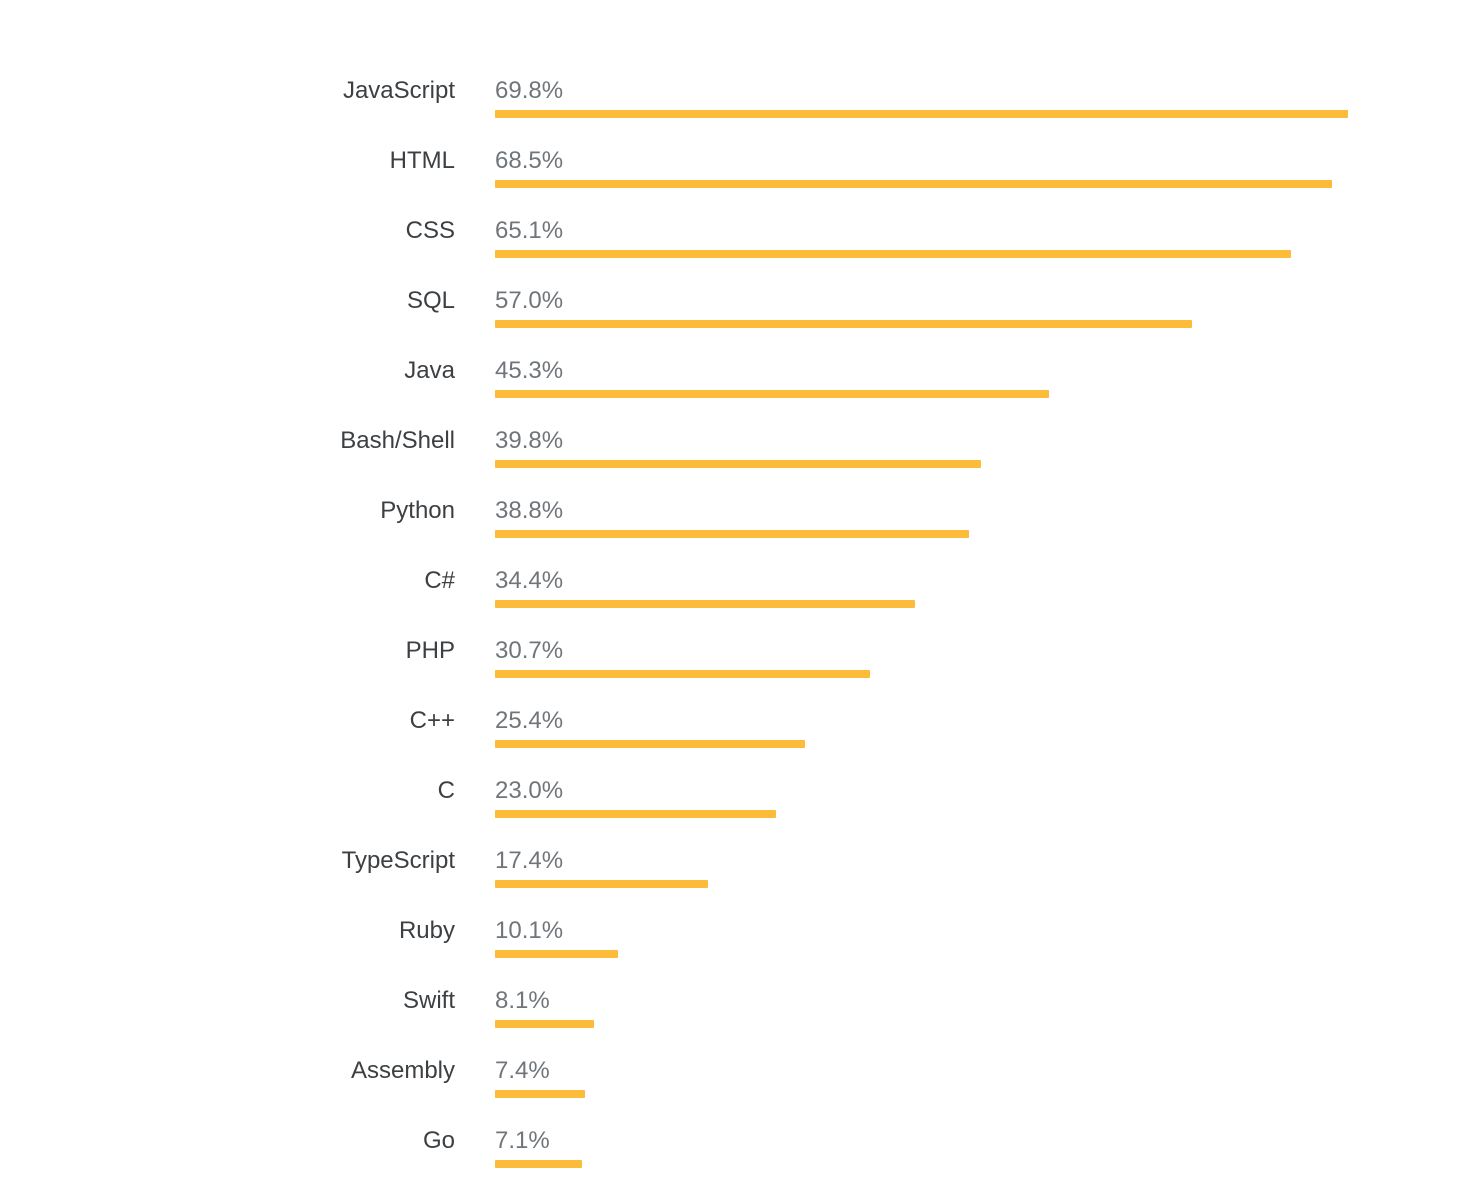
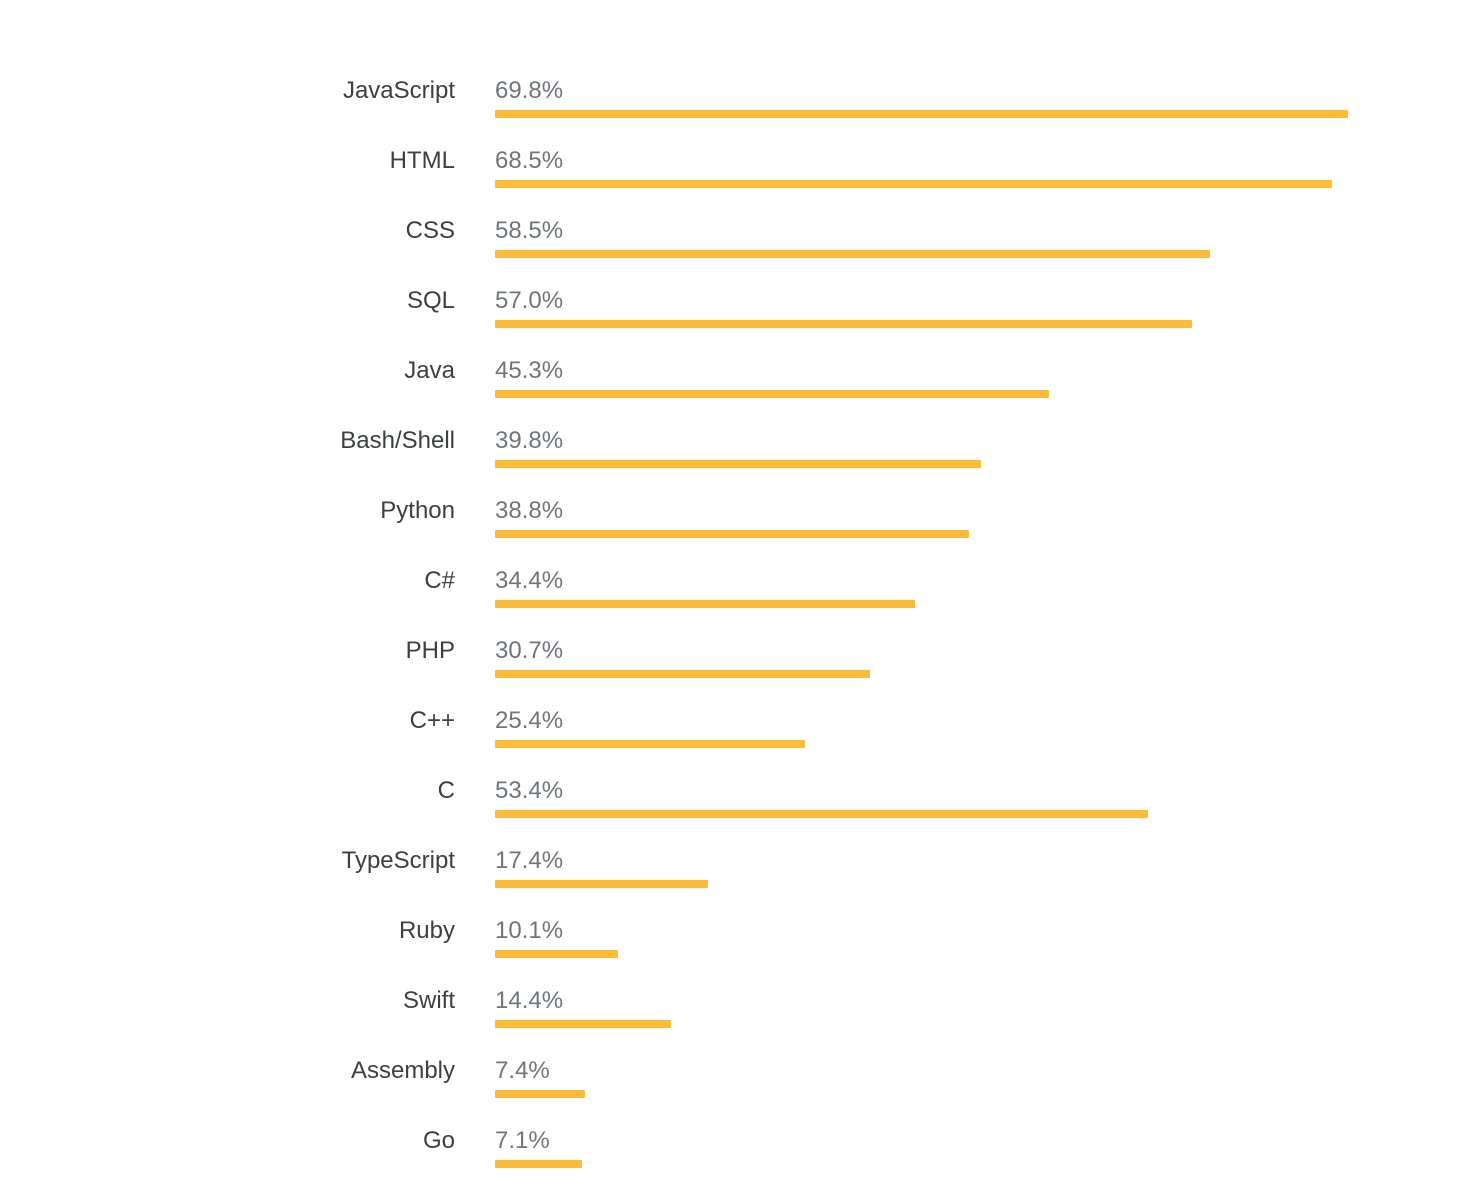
CSS: 65.1% -> 58.5%
C: 23.0% -> 53.4%
Swift: 8.1% -> 14.4%
